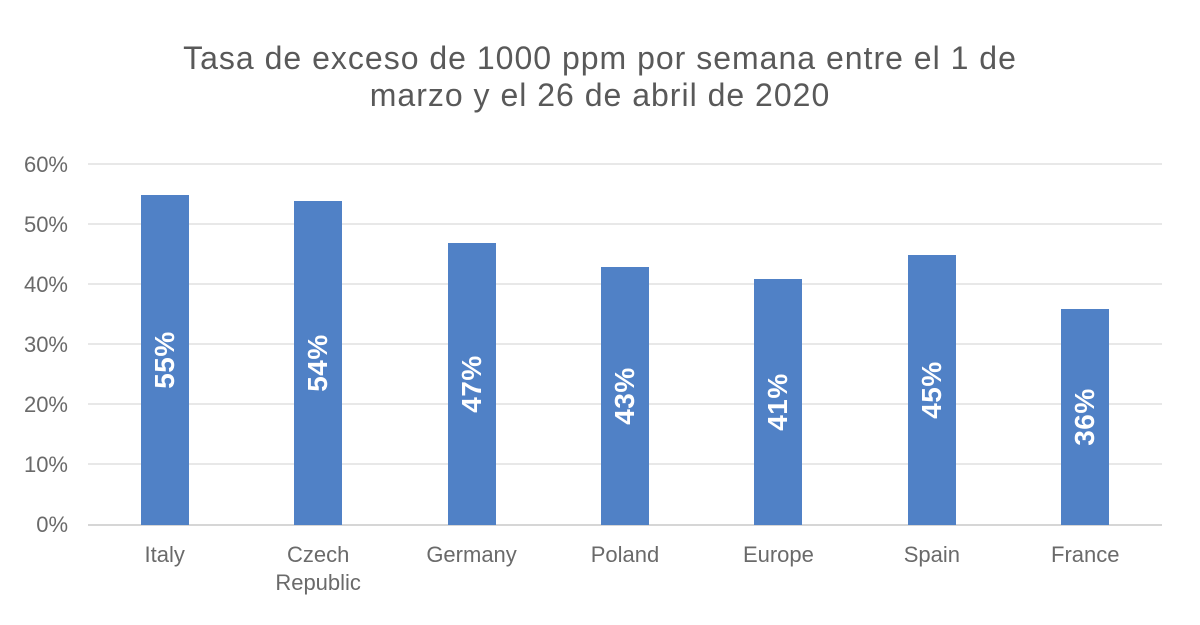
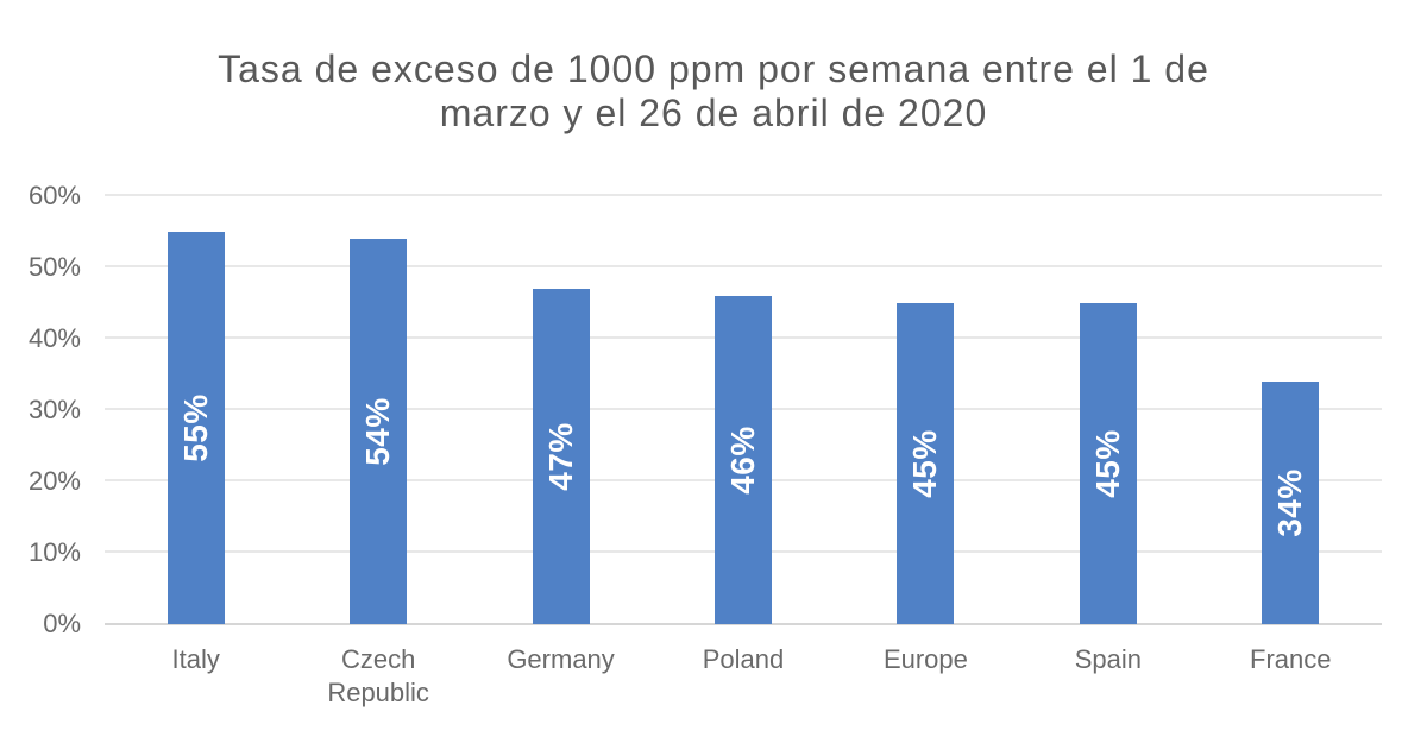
Poland: 43% -> 46%
Europe: 41% -> 45%
France: 36% -> 34%
